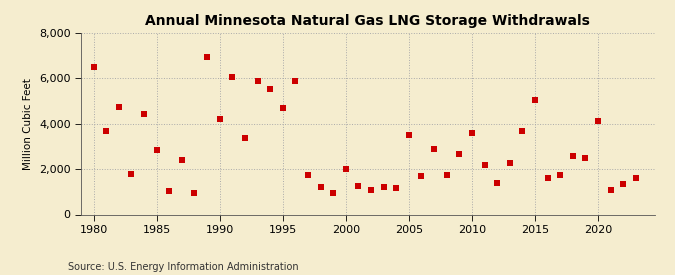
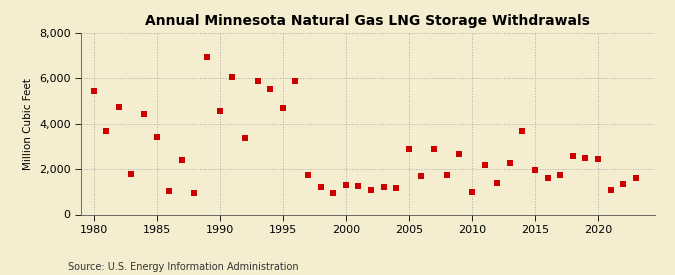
1980: 6,500 -> 5,450
1985: 2,850 -> 3,400
1990: 4,200 -> 4,550
2000: 2,000 -> 1,300
2005: 3,500 -> 2,900
2010: 3,600 -> 1,000
2015: 5,050 -> 1,950
2020: 4,100 -> 2,450
